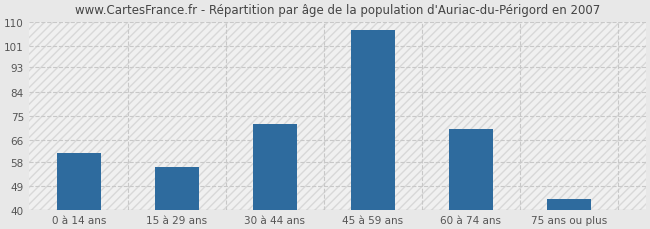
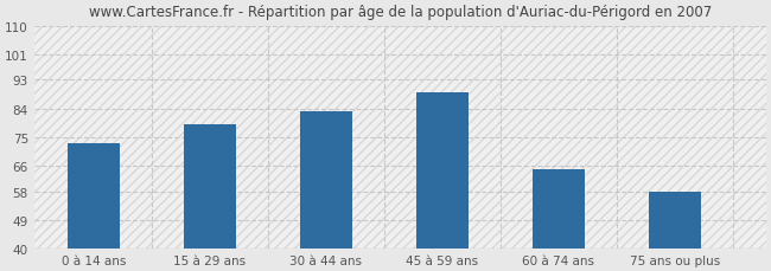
0 à 14 ans: 61 -> 73
15 à 29 ans: 56 -> 79
30 à 44 ans: 72 -> 83
45 à 59 ans: 107 -> 89
60 à 74 ans: 70 -> 65
75 ans ou plus: 44 -> 58
